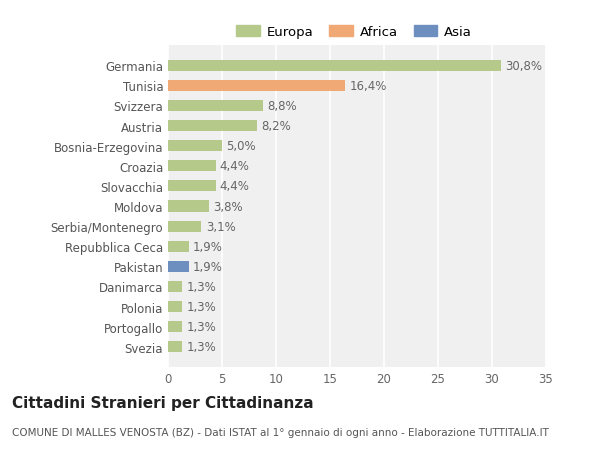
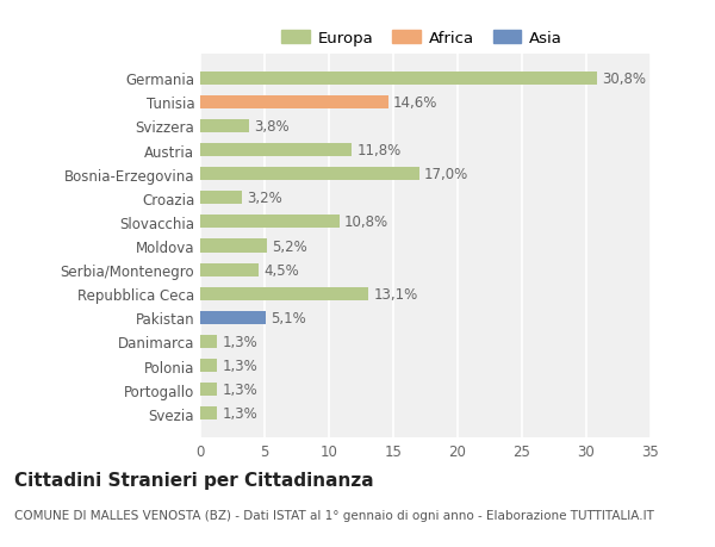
Tunisia: 16,4% -> 14,6%
Svizzera: 8,8% -> 3,8%
Austria: 8,2% -> 11,8%
Bosnia-Erzegovina: 5,0% -> 17,0%
Croazia: 4,4% -> 3,2%
Slovacchia: 4,4% -> 10,8%
Moldova: 3,8% -> 5,2%
Serbia/Montenegro: 3,1% -> 4,5%
Repubblica Ceca: 1,9% -> 13,1%
Pakistan: 1,9% -> 5,1%
